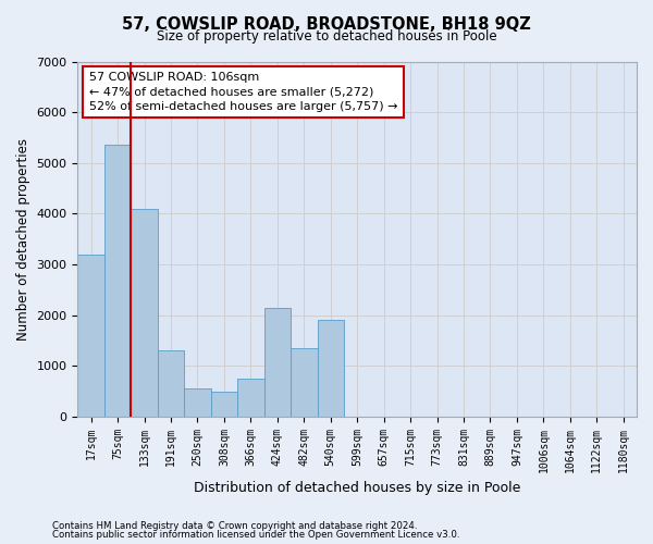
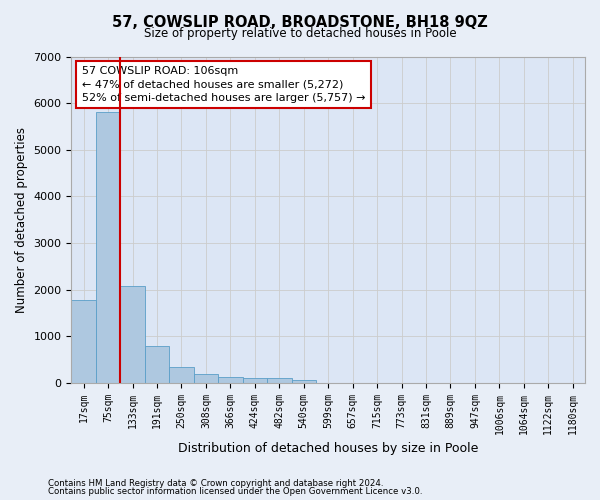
17sqm: 3200 -> 1780
75sqm: 5350 -> 5800
133sqm: 4100 -> 2080
191sqm: 1300 -> 800
250sqm: 550 -> 340
308sqm: 500 -> 200
366sqm: 750 -> 120
424sqm: 2150 -> 100
482sqm: 1350 -> 100
540sqm: 1900 -> 60
